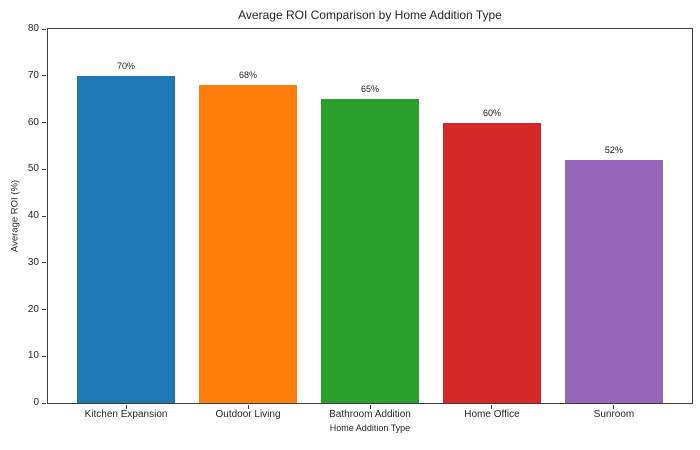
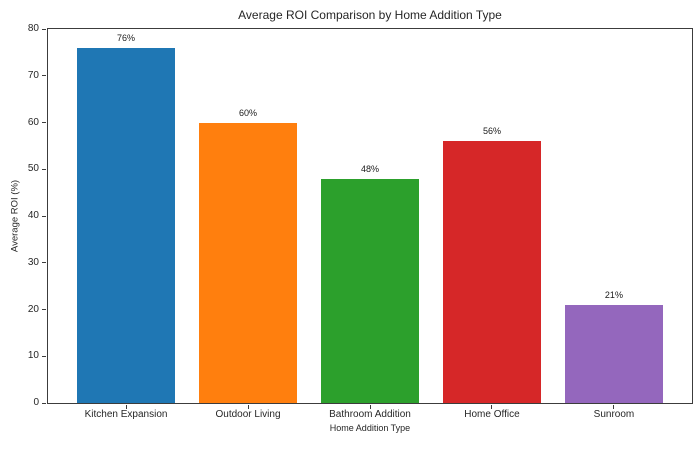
Kitchen Expansion: 70% -> 76%
Outdoor Living: 68% -> 60%
Bathroom Addition: 65% -> 48%
Home Office: 60% -> 56%
Sunroom: 52% -> 21%
